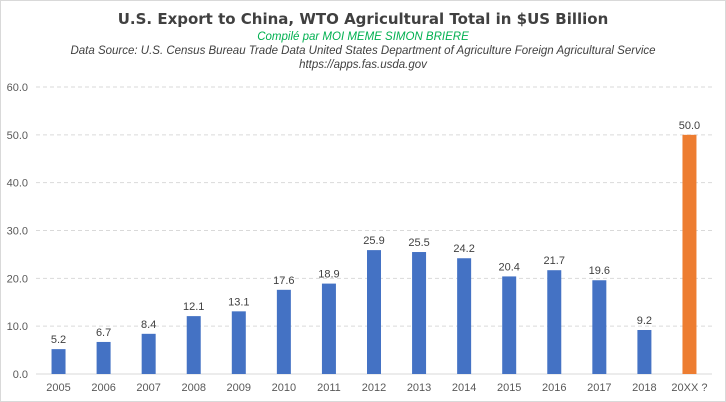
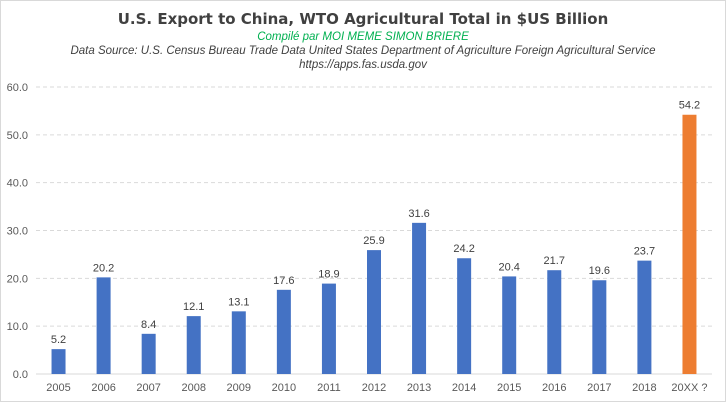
2006: 6.7 -> 20.2
2013: 25.5 -> 31.6
2018: 9.2 -> 23.7
20XX ?: 50.0 -> 54.2
